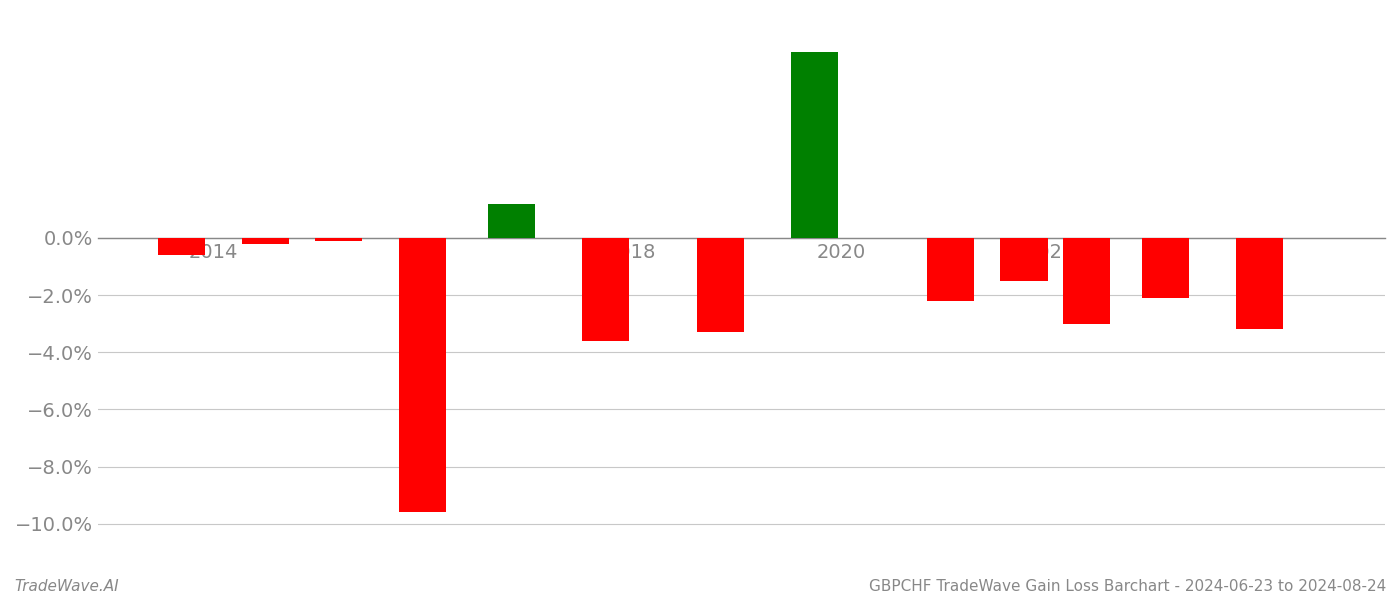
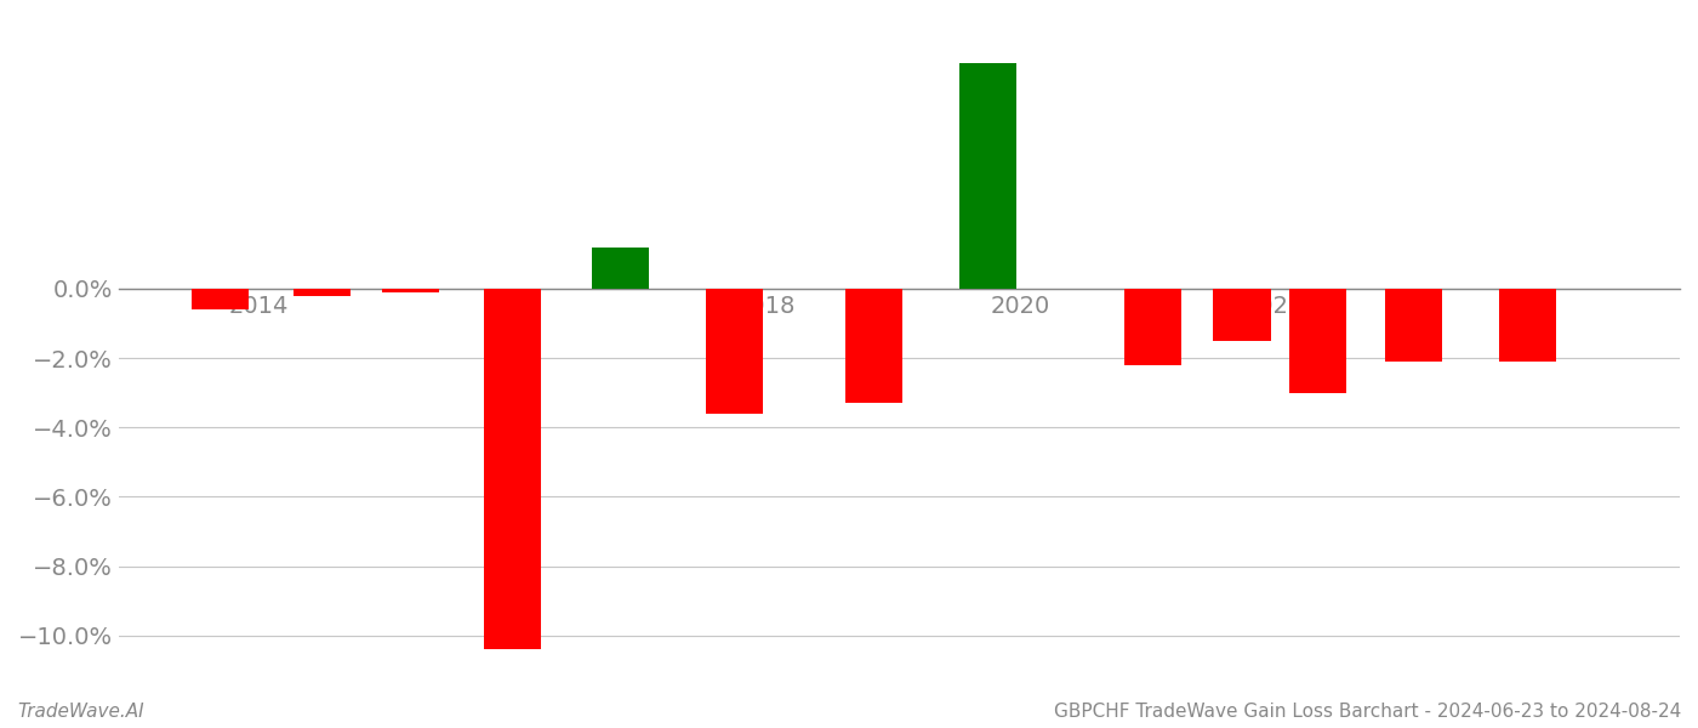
2016: -9.6% -> -10.4%
2024: -3.2% -> -2.1%
